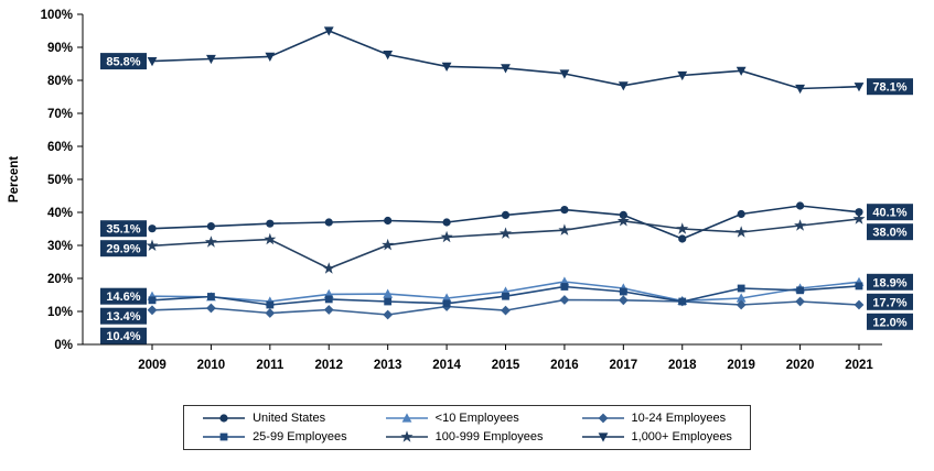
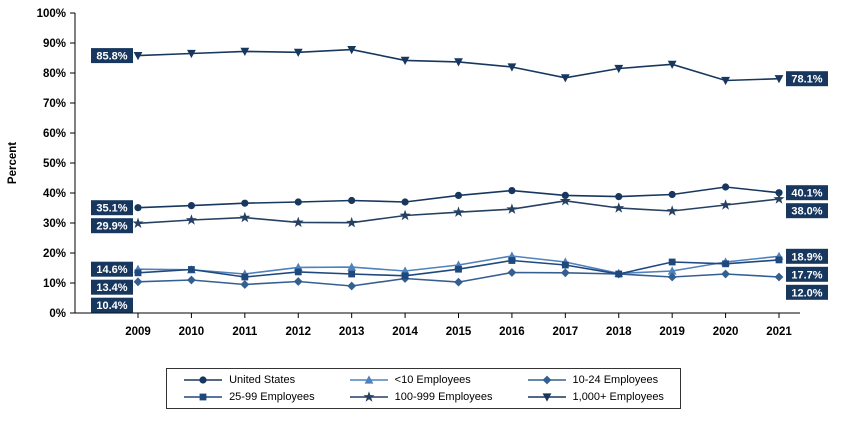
100-999 Employees/2012: 23% -> 30%
1,000+ Employees/2012: 95% -> 87%
United States/2018: 32% -> 39%
